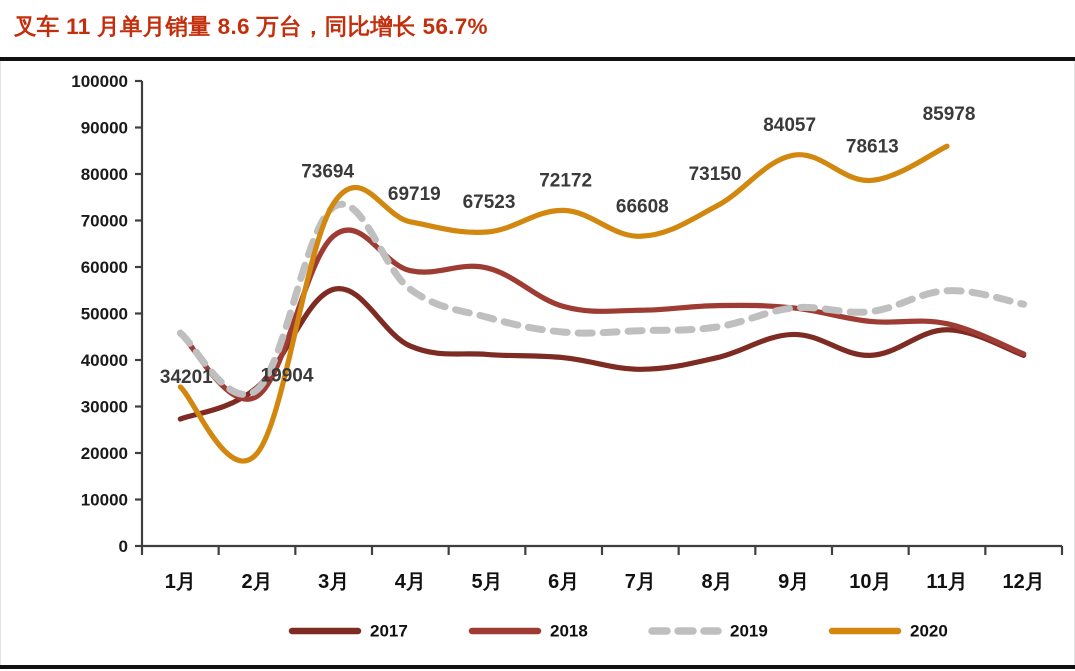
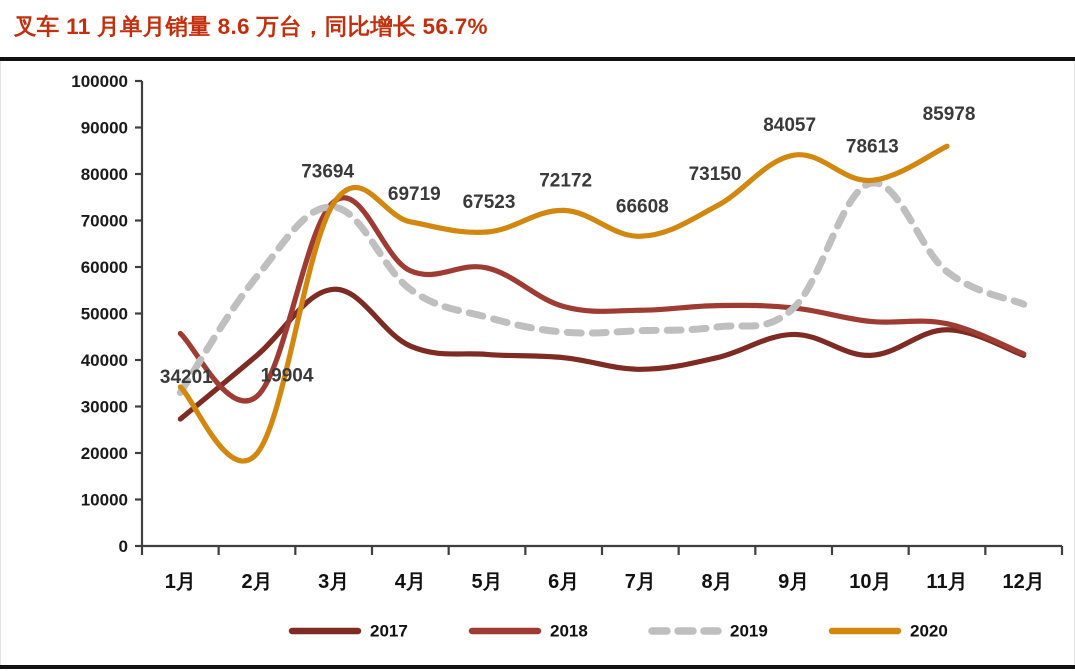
2019/1月: 46000 -> 33000
2017/2月: 34000 -> 41000
2019/2月: 34000 -> 58000
2018/3月: 67000 -> 74000
2019/10月: 50000 -> 78000
2019/11月: 55000 -> 59000
